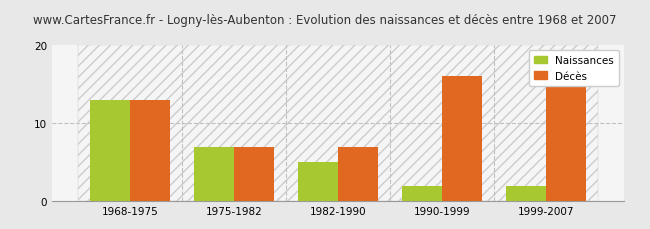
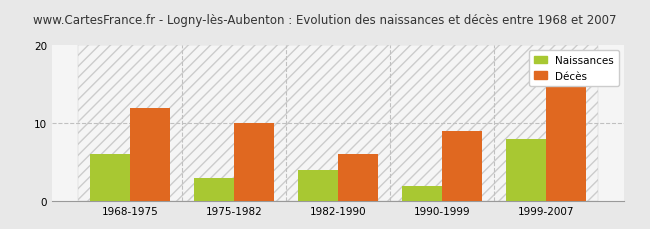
Naissances/1968-1975: 13 -> 6
Décès/1968-1975: 13 -> 12
Naissances/1975-1982: 7 -> 3
Décès/1975-1982: 7 -> 10
Naissances/1982-1990: 5 -> 4
Décès/1982-1990: 7 -> 6
Décès/1990-1999: 16 -> 9
Naissances/1999-2007: 2 -> 8
